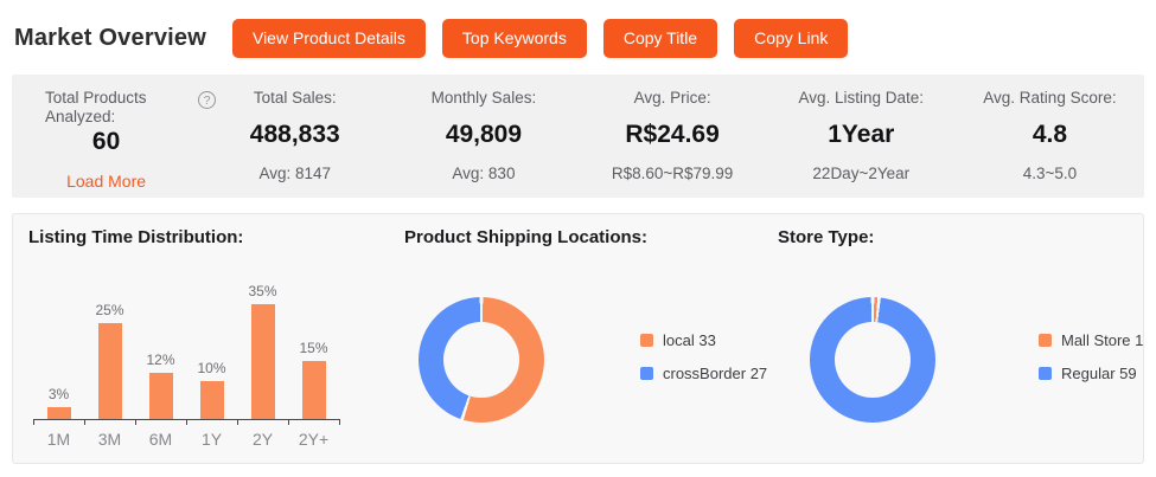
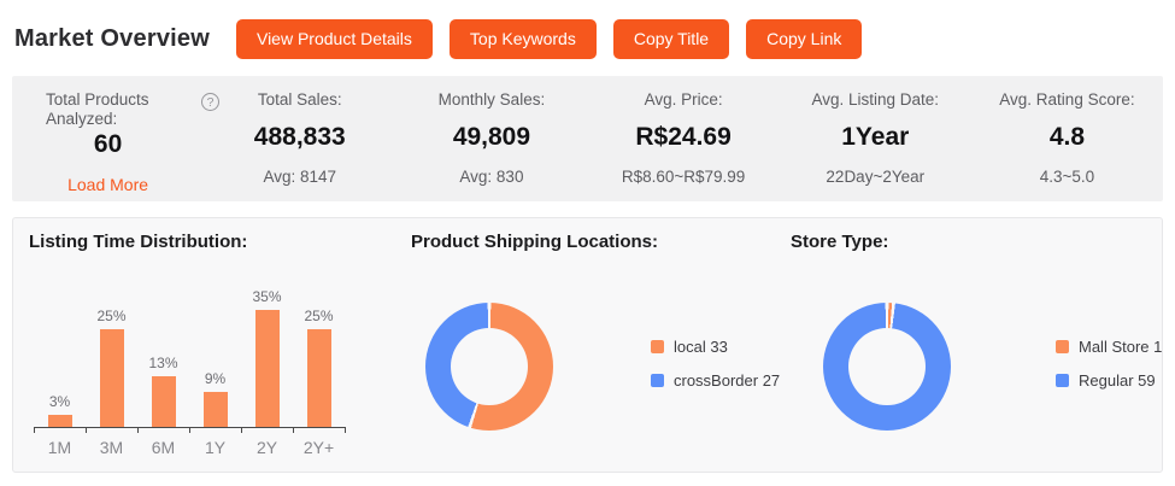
Listing Time Distribution:/6M: 12% -> 13%
Listing Time Distribution:/1Y: 10% -> 9%
Listing Time Distribution:/2Y+: 15% -> 25%
